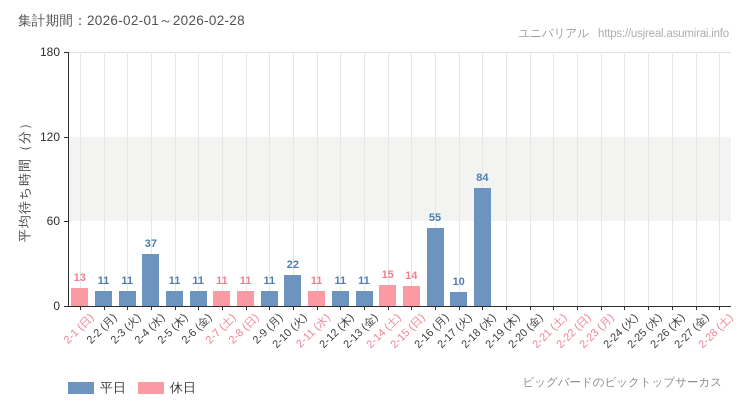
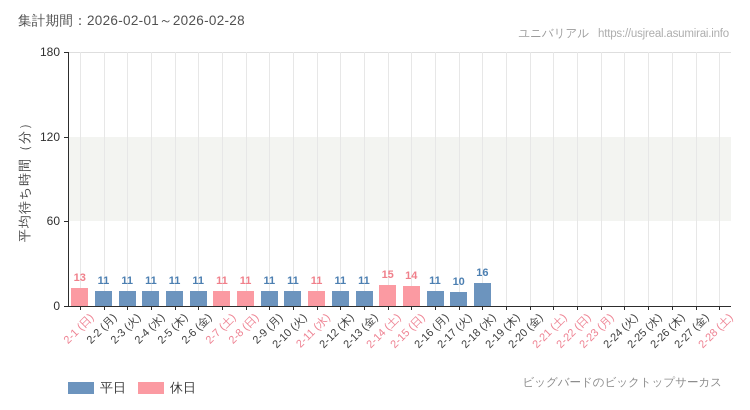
2-4 (水): 37 -> 11
2-10 (火): 22 -> 11
2-16 (月): 55 -> 11
2-18 (水): 84 -> 16
